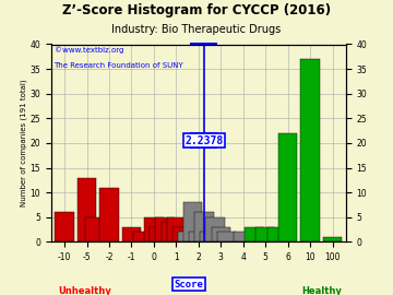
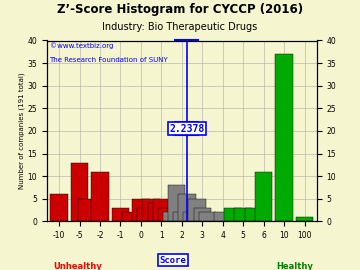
6: 22 -> 11
